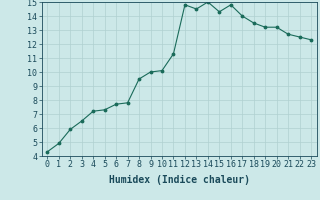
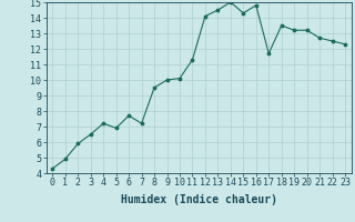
5: 7.3 -> 6.9
7: 7.8 -> 7.2
12: 14.8 -> 14.1
17: 14.0 -> 11.7
